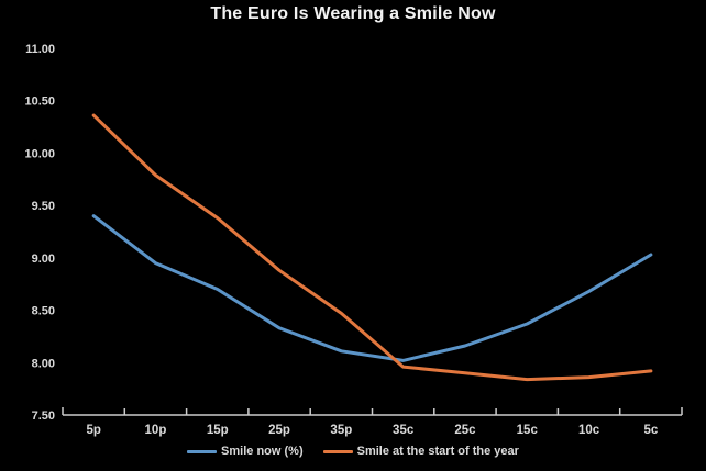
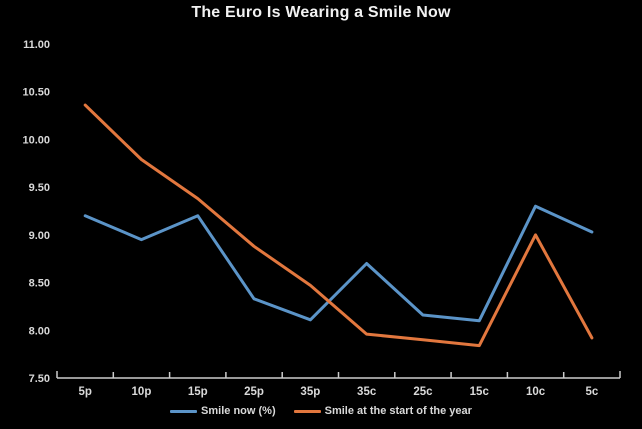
Smile now (%)/5p: 9.4 -> 9.2
Smile now (%)/15p: 8.7 -> 9.2
Smile now (%)/35c: 8.0 -> 8.7
Smile now (%)/15c: 8.4 -> 8.1
Smile now (%)/10c: 8.7 -> 9.3
Smile at the start of the year/10c: 7.9 -> 9.0
